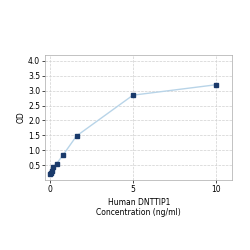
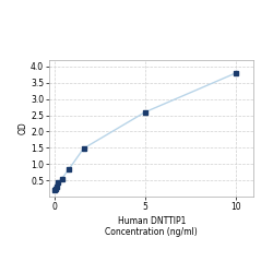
5: 2.85 -> 2.60
10: 3.20 -> 3.80
